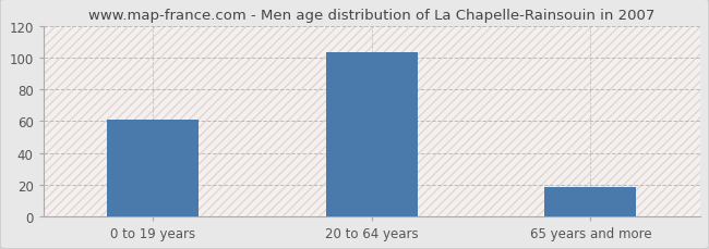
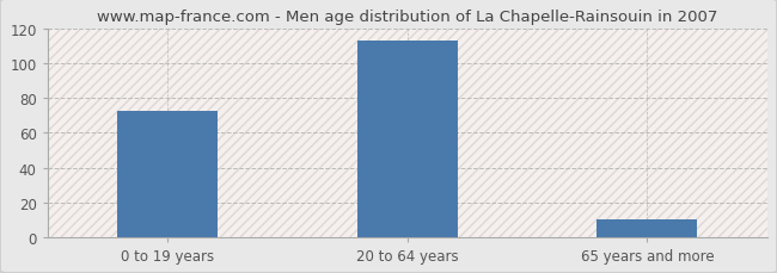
0 to 19 years: 61 -> 73
20 to 64 years: 104 -> 113
65 years and more: 18 -> 10
